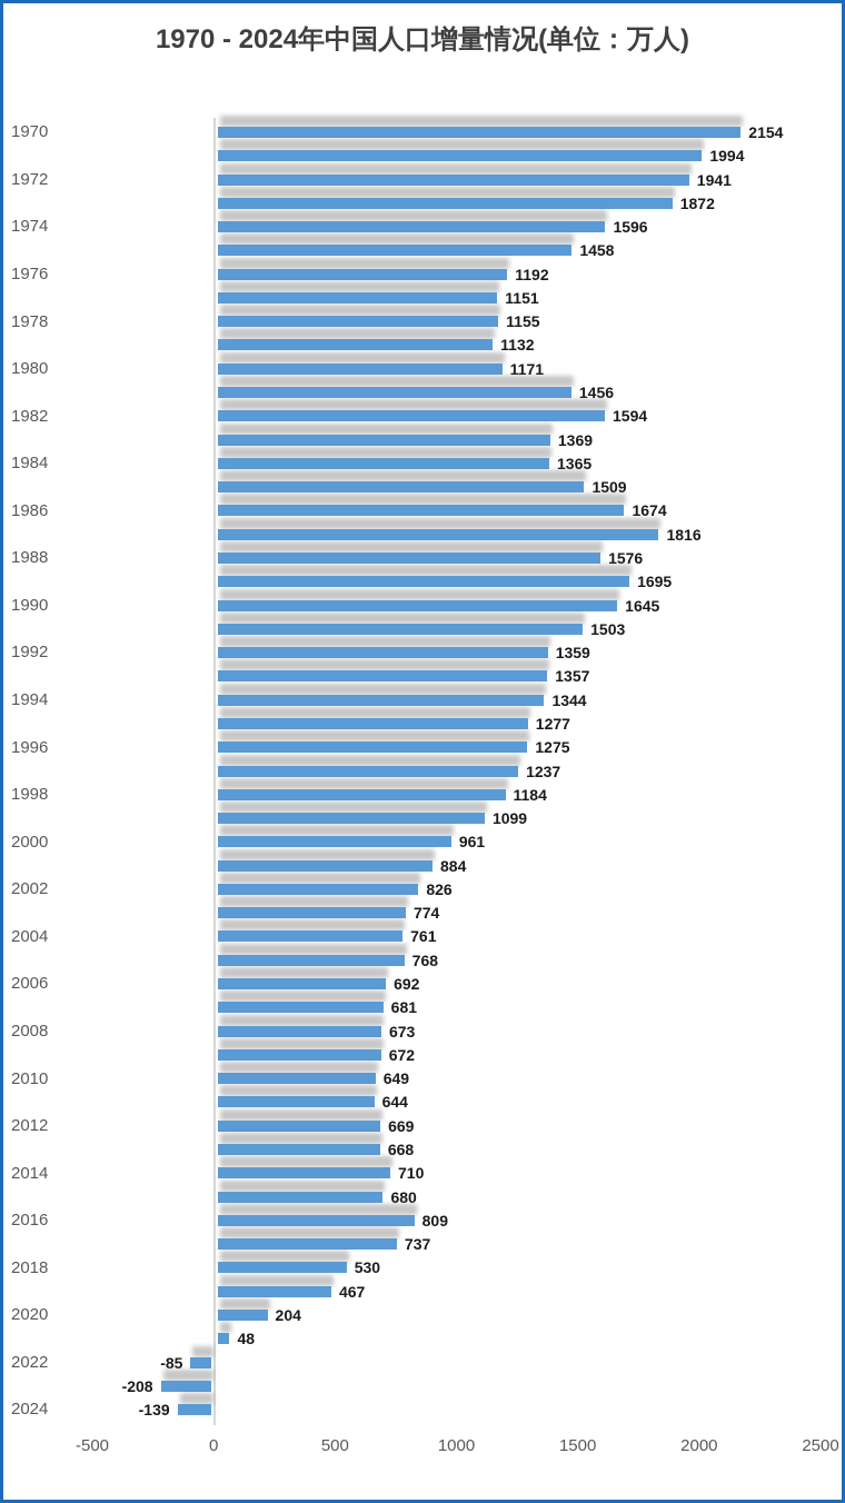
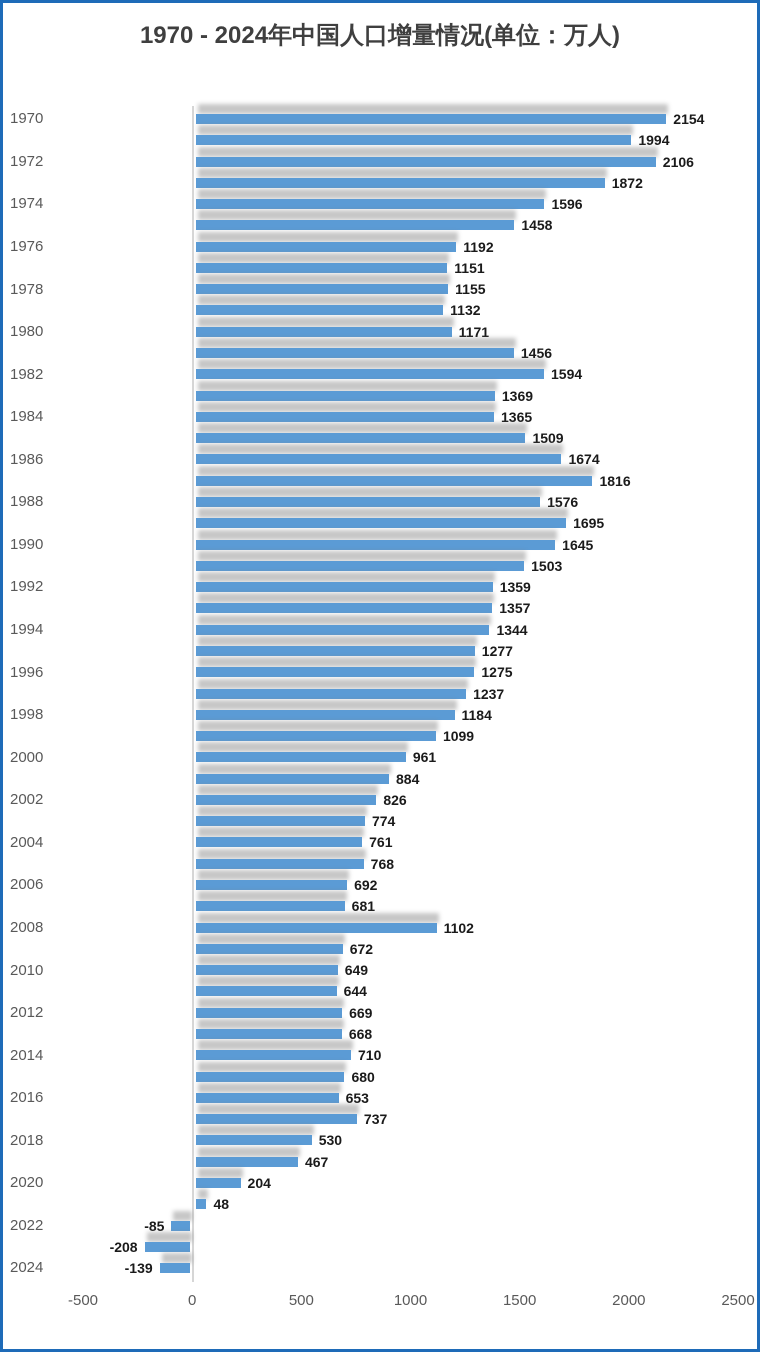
1972: 1941 -> 2106
2008: 673 -> 1102
2016: 809 -> 653
